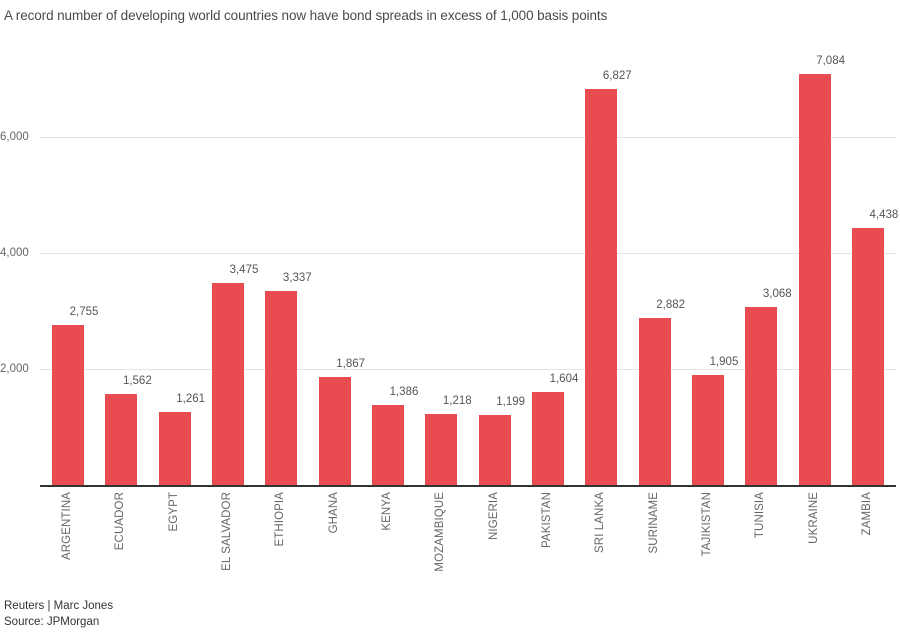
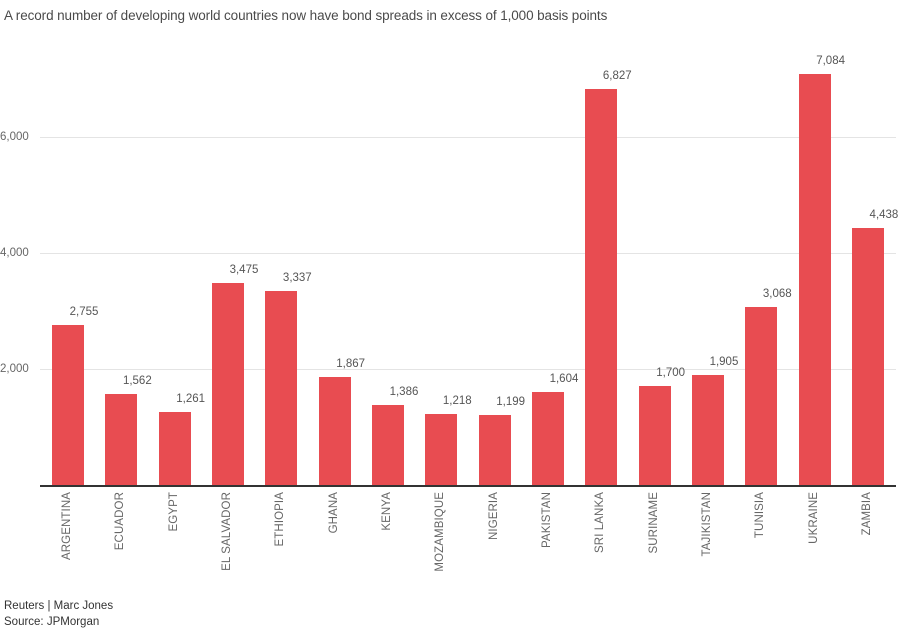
SURINAME: 2,882 -> 1,700
